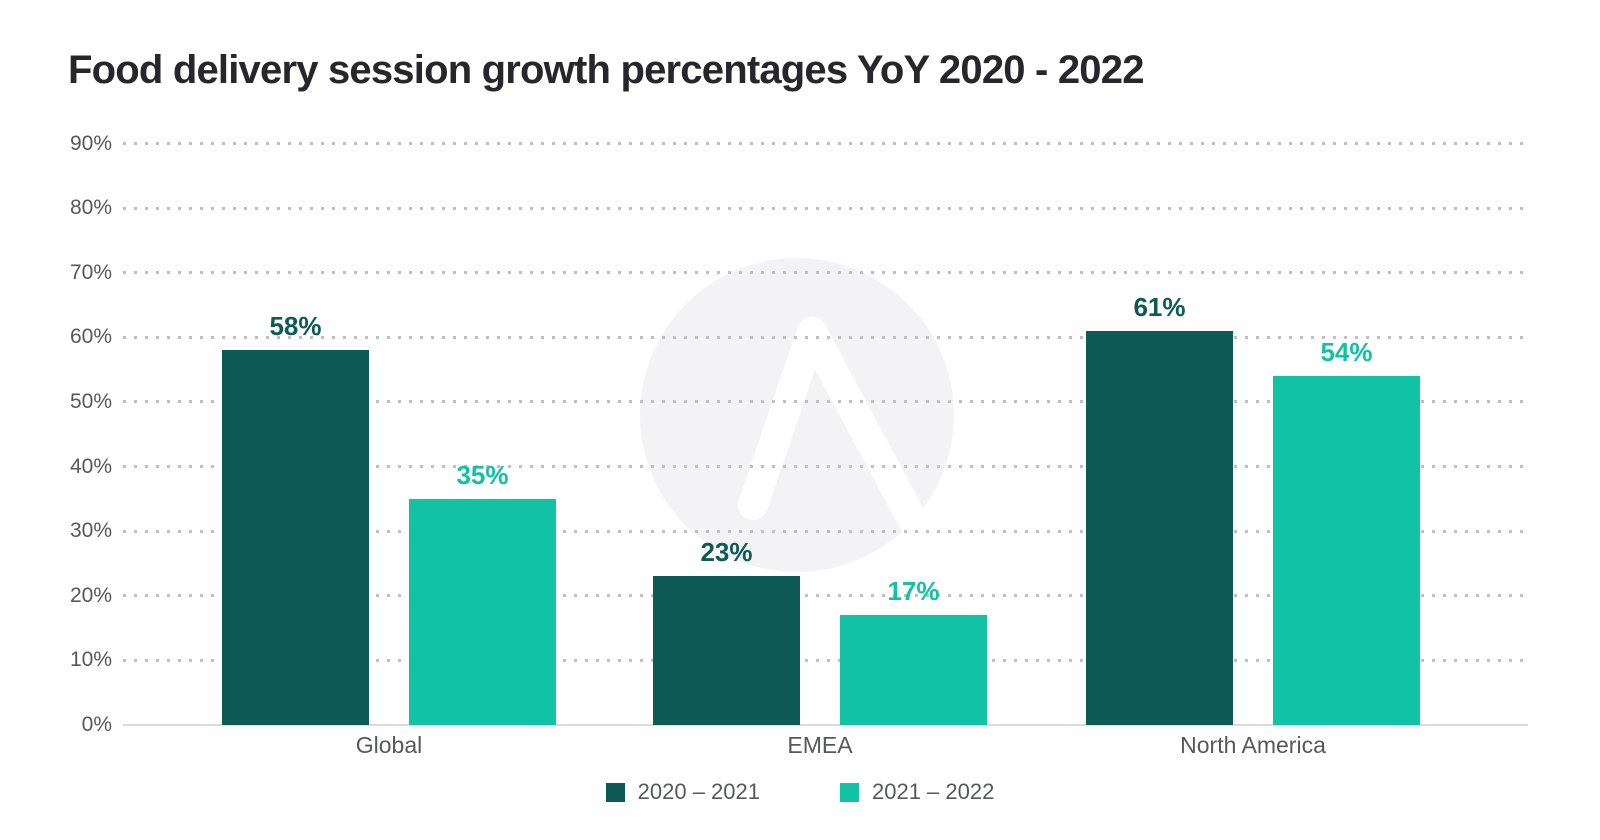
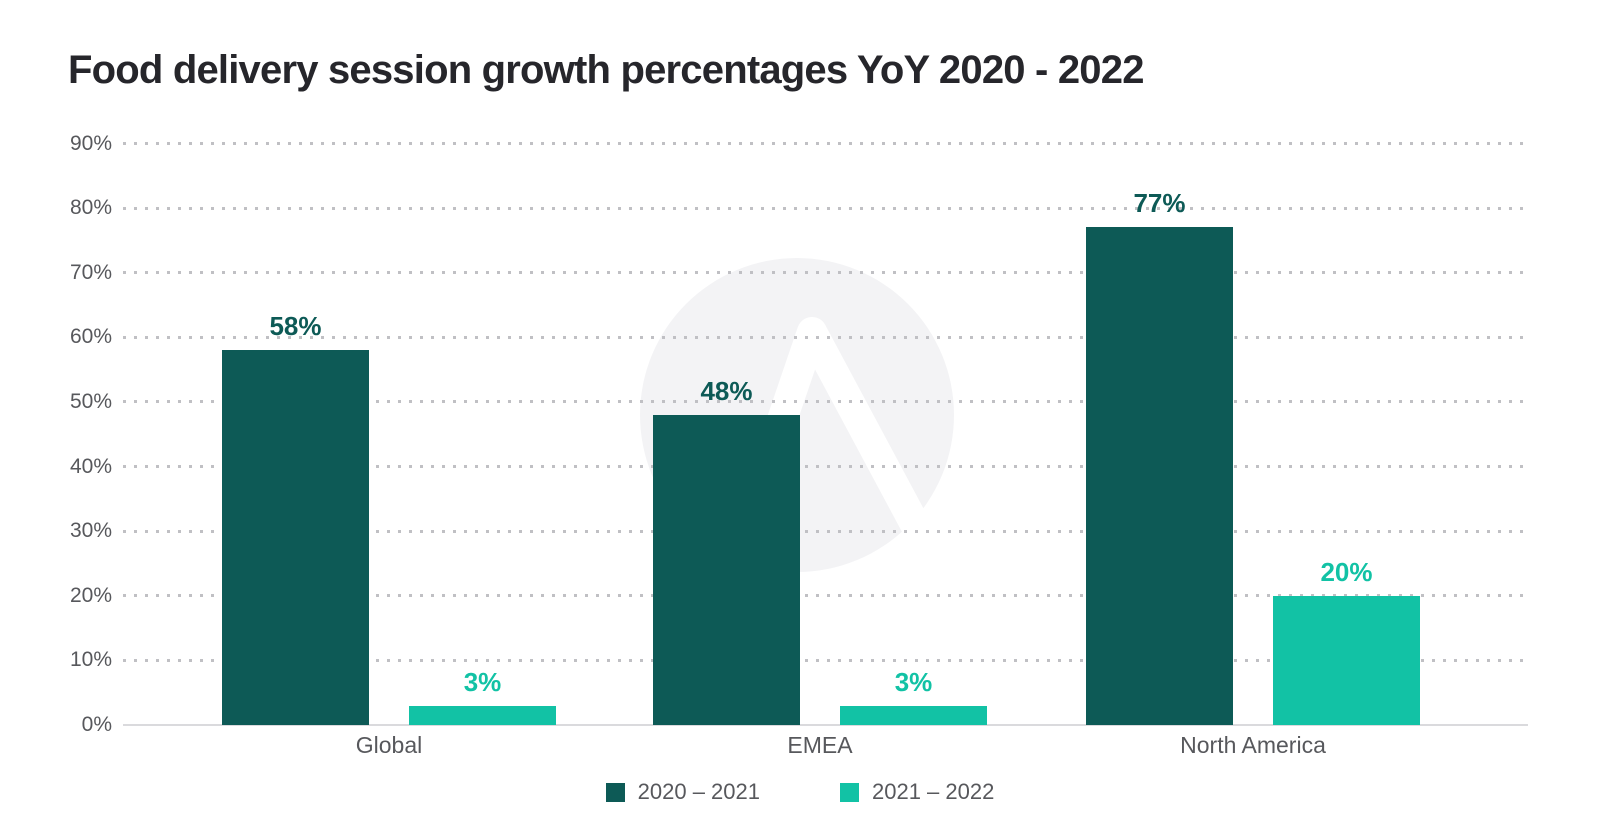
2021 – 2022/Global: 35% -> 3%
2020 – 2021/EMEA: 23% -> 48%
2021 – 2022/EMEA: 17% -> 3%
2020 – 2021/North America: 61% -> 77%
2021 – 2022/North America: 54% -> 20%
